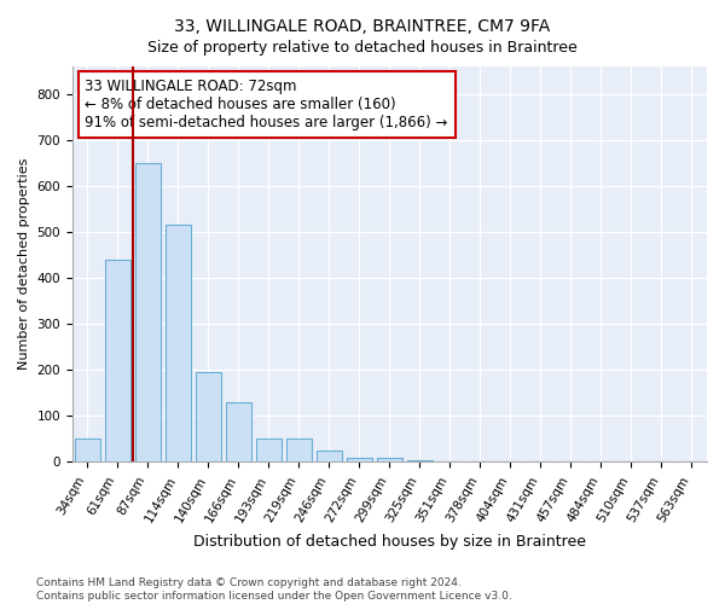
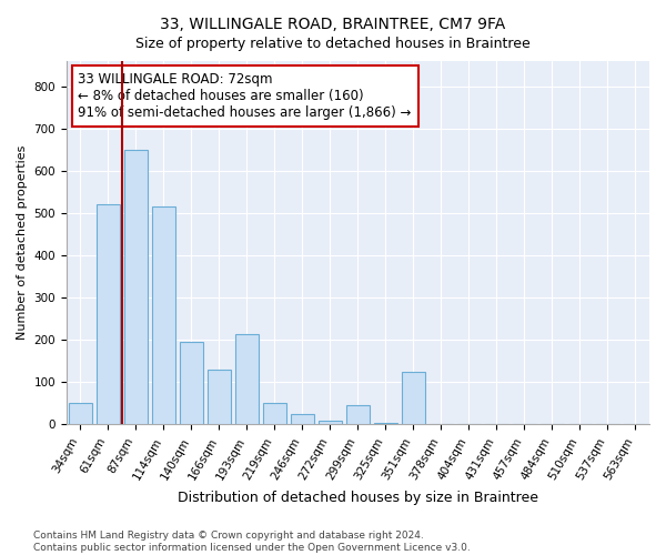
61sqm: 440 -> 520
193sqm: 50 -> 215
299sqm: 10 -> 45
351sqm: 2 -> 125
